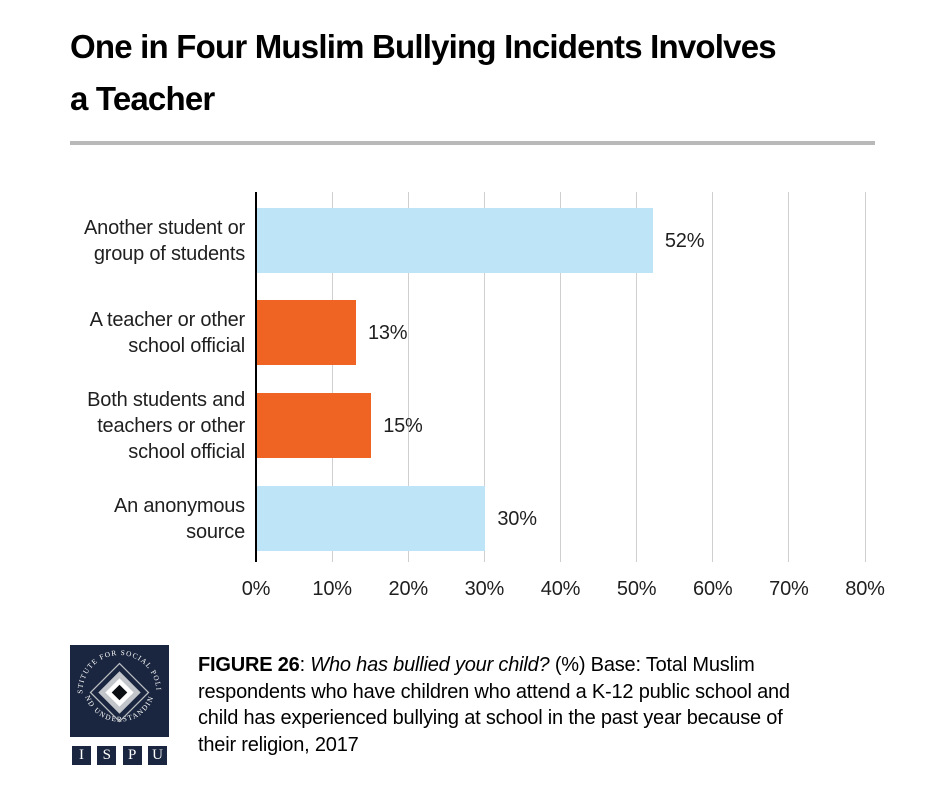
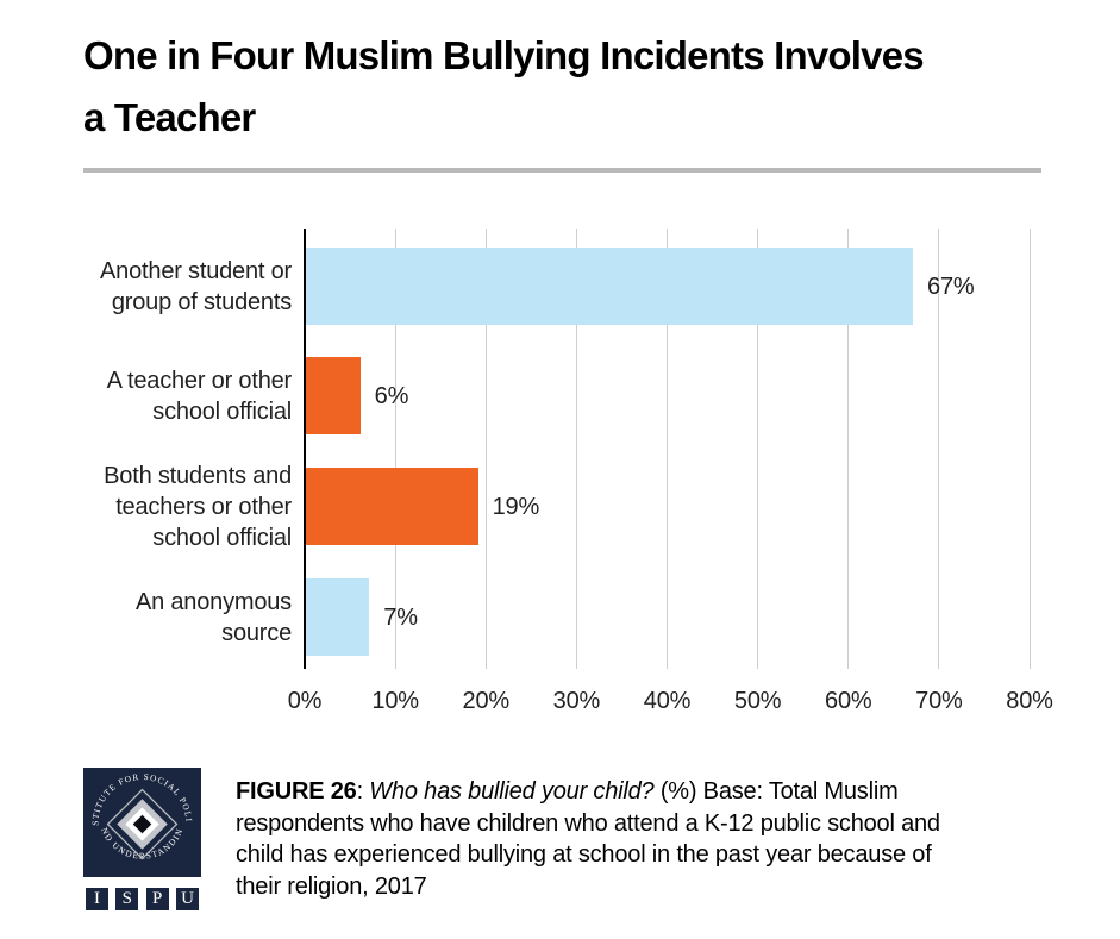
Another student or group of students: 52% -> 67%
A teacher or other school official: 13% -> 6%
Both students and teachers or other school official: 15% -> 19%
An anonymous source: 30% -> 7%
